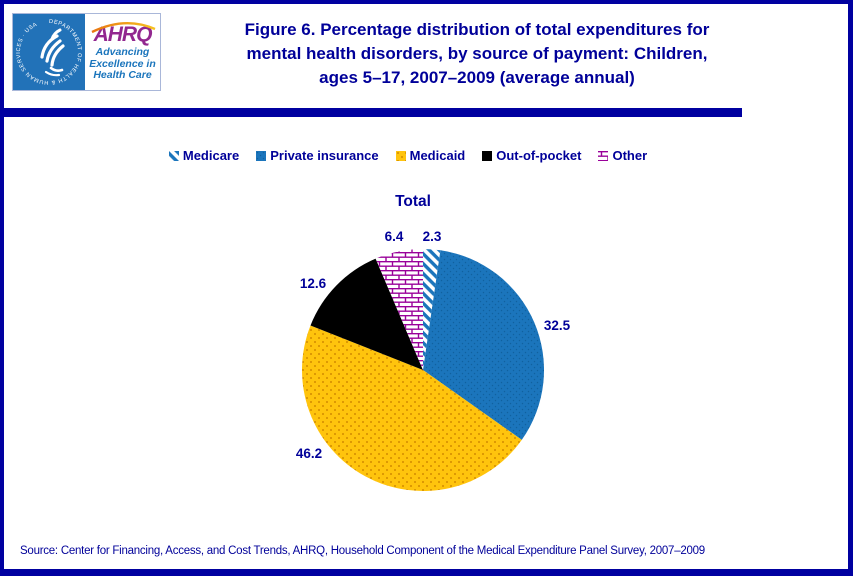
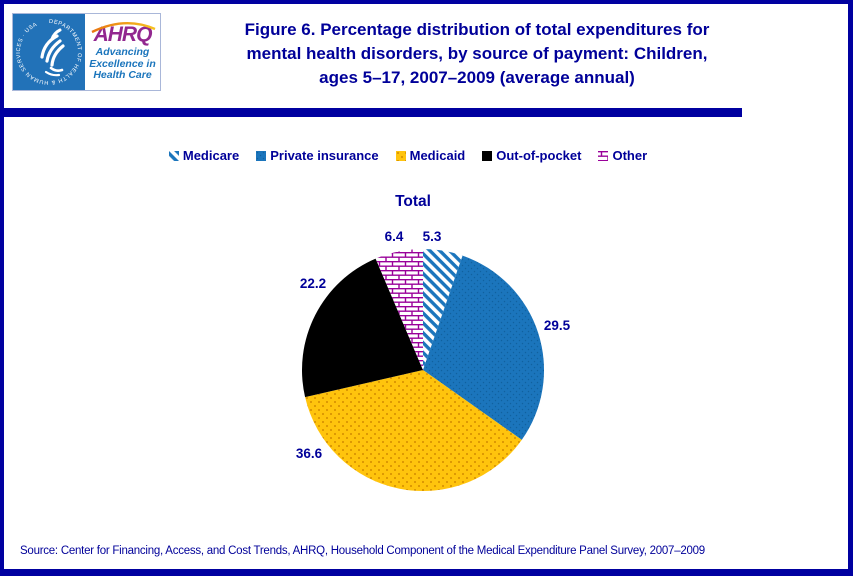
Medicare: 2.3 -> 5.3
Private insurance: 32.5 -> 29.5
Medicaid: 46.2 -> 36.6
Out-of-pocket: 12.6 -> 22.2
